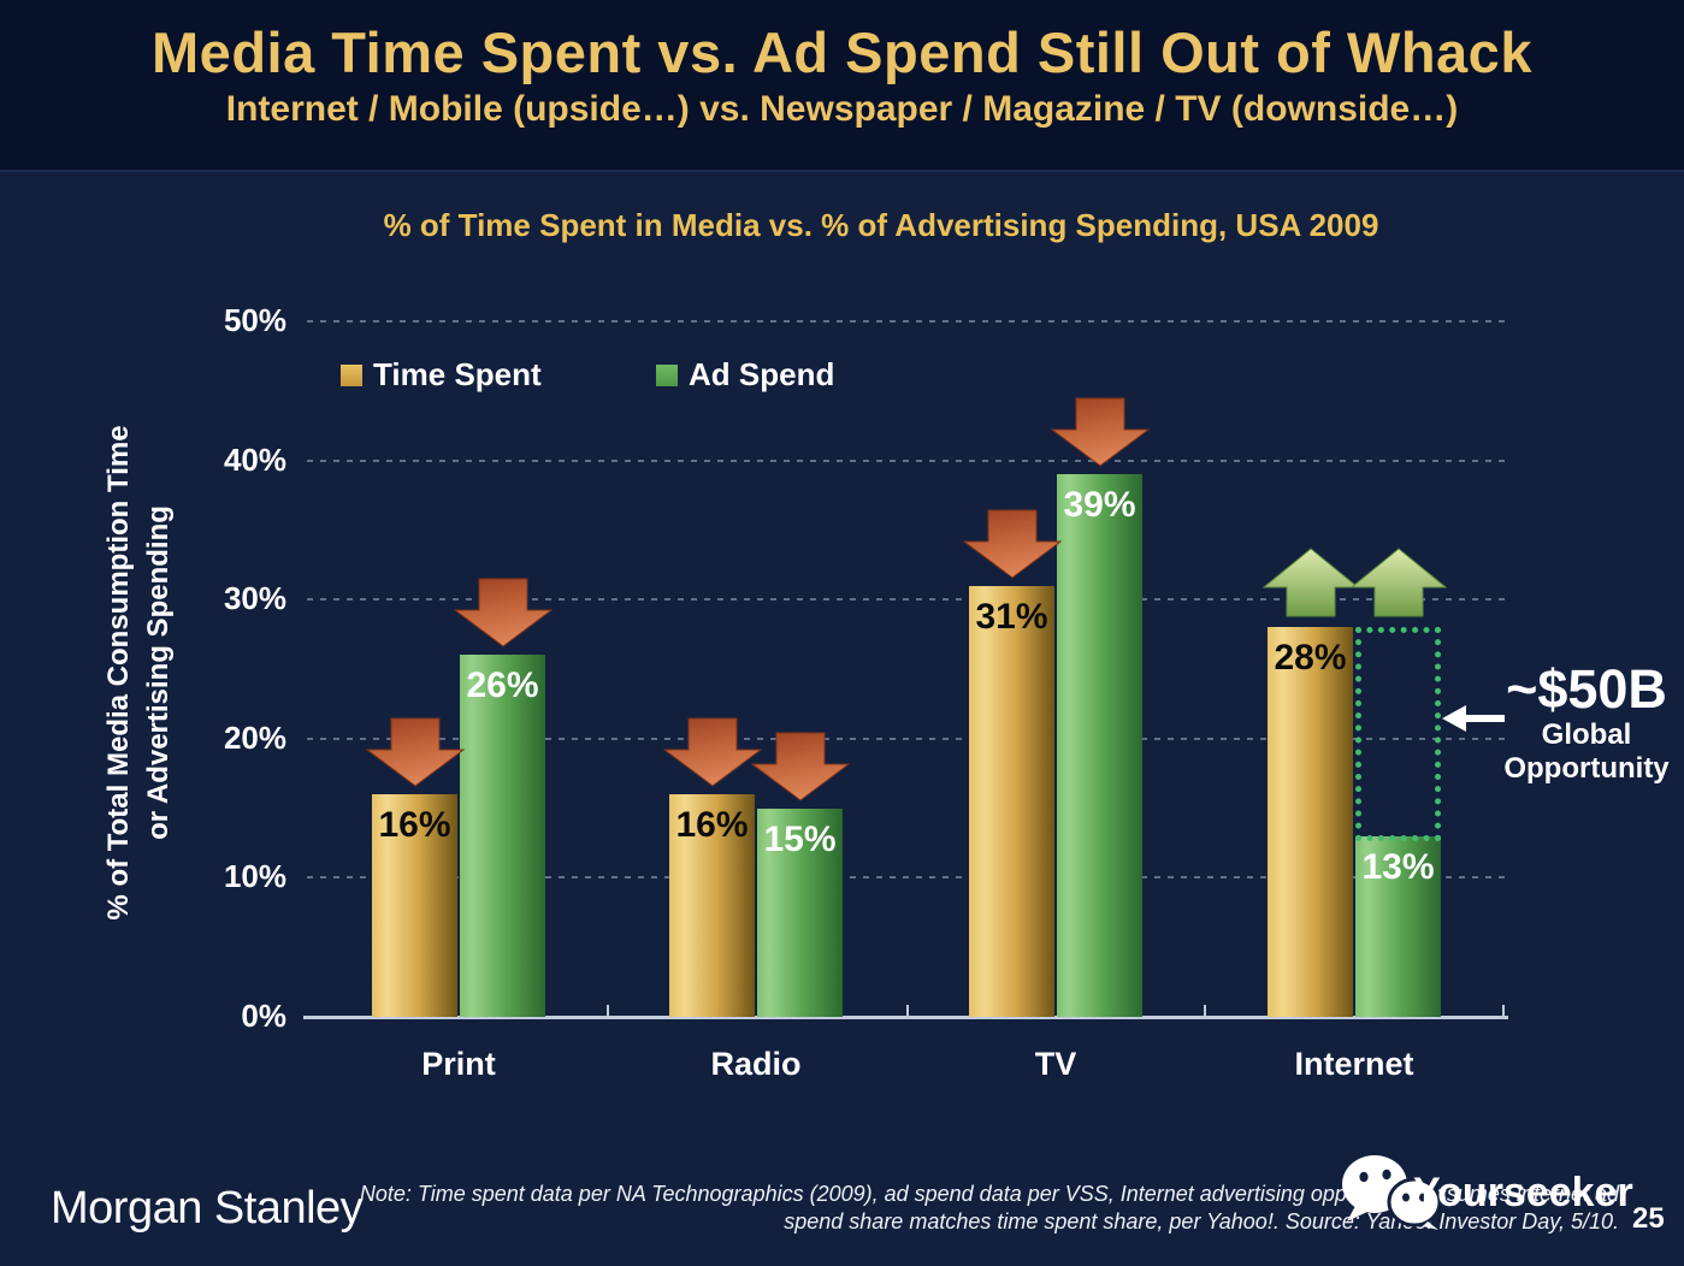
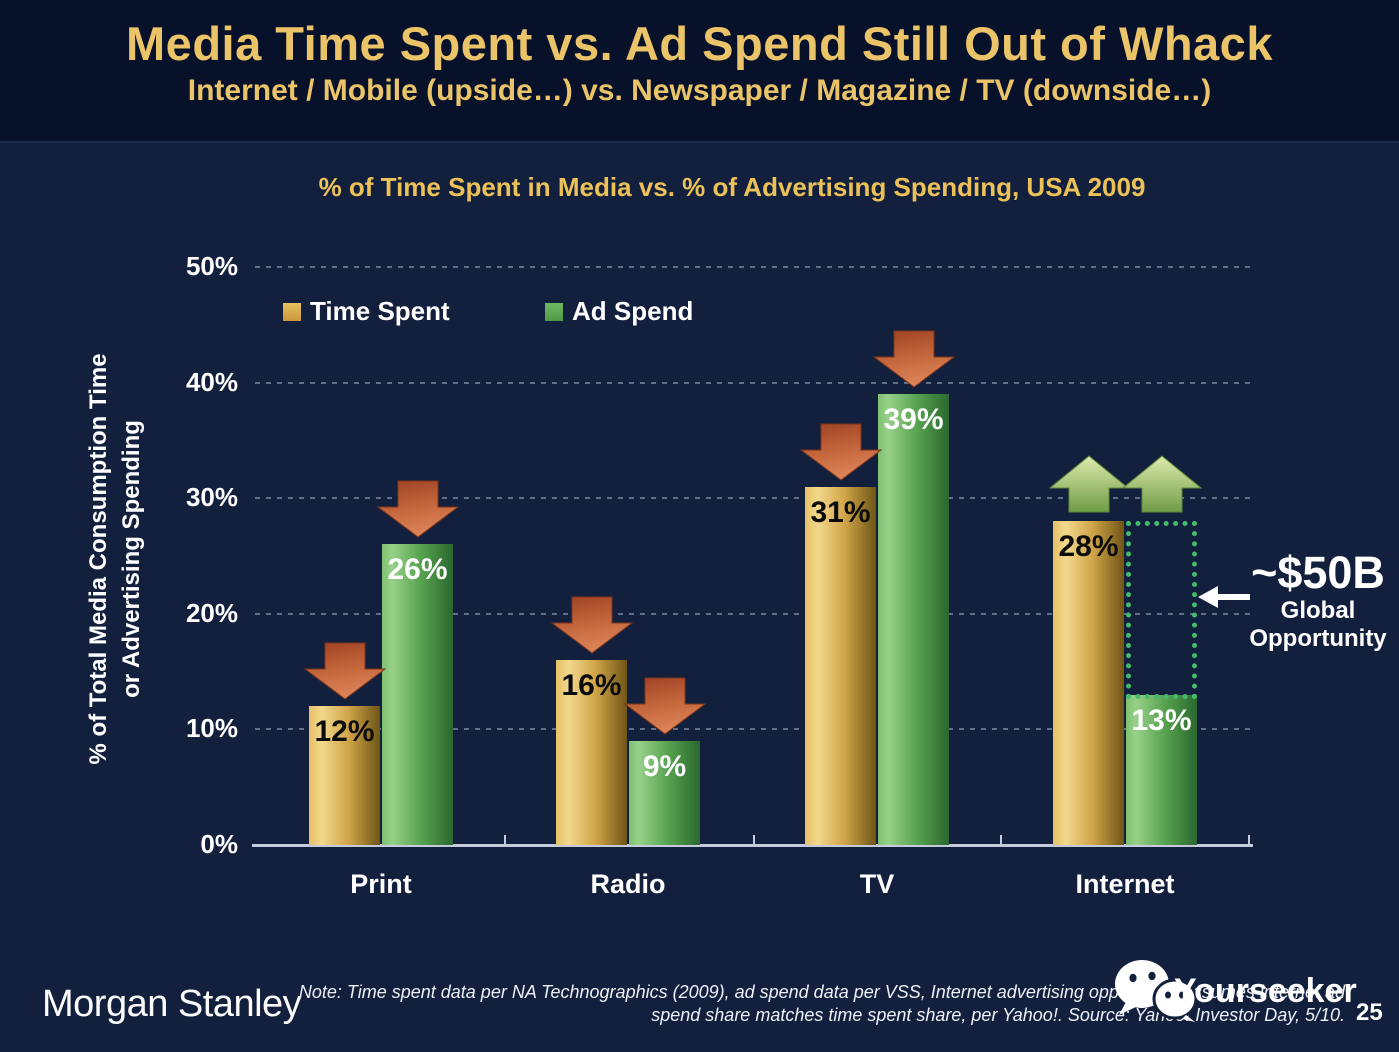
Time Spent/Print: 16% -> 12%
Ad Spend/Radio: 15% -> 9%
